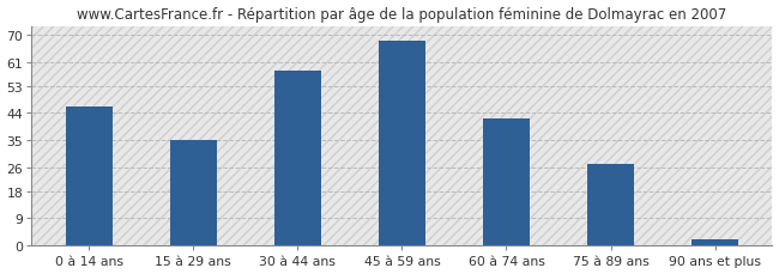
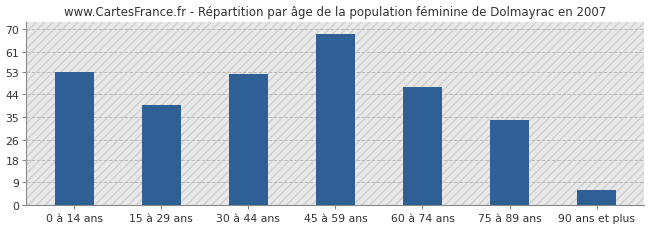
0 à 14 ans: 46 -> 53
15 à 29 ans: 35 -> 40
30 à 44 ans: 58 -> 52
60 à 74 ans: 42 -> 47
75 à 89 ans: 27 -> 34
90 ans et plus: 2 -> 6
